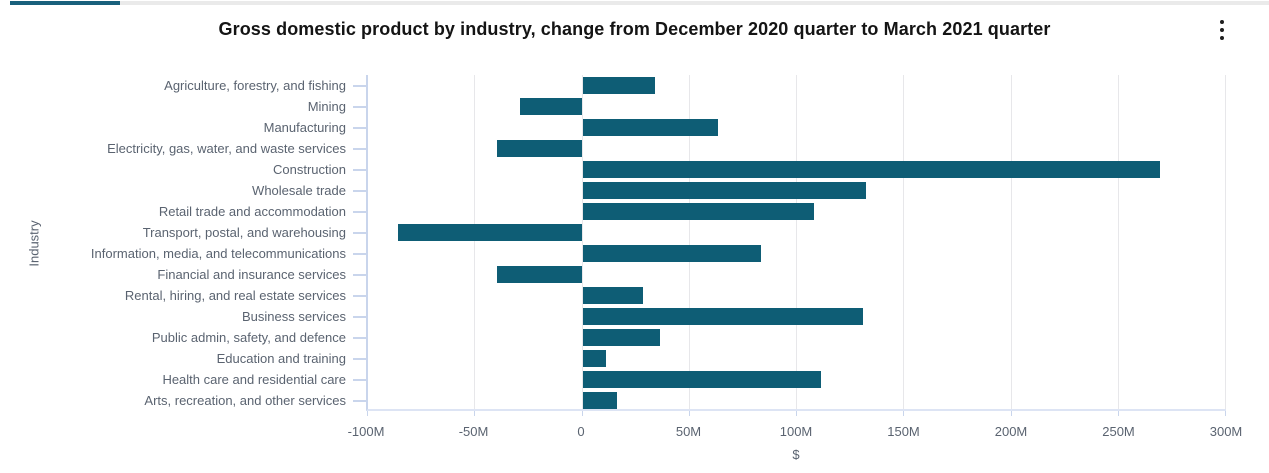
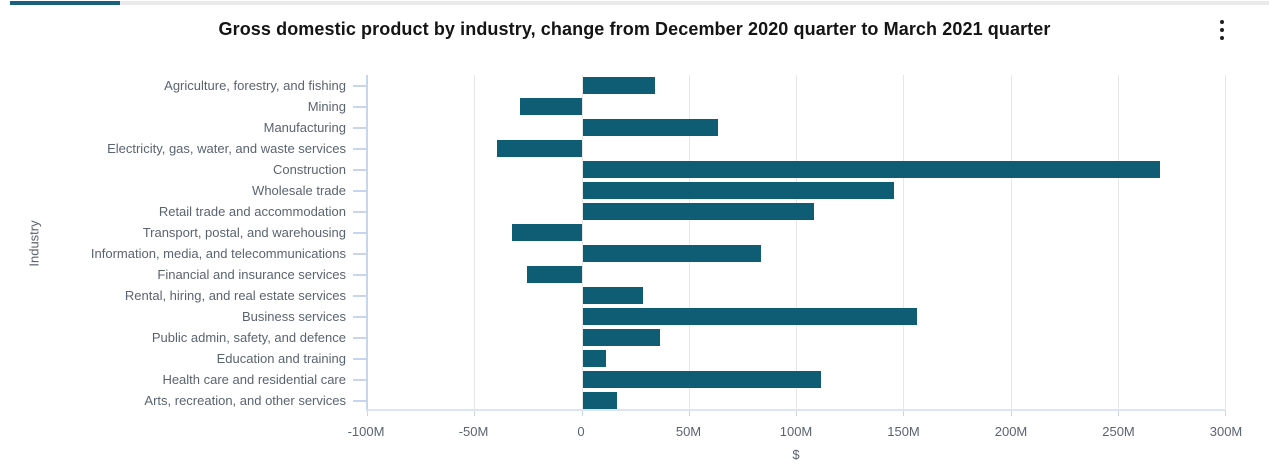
Wholesale trade: 132M -> 145M
Transport, postal, and warehousing: -86M -> -33M
Financial and insurance services: -40M -> -26M
Business services: 131M -> 156M
